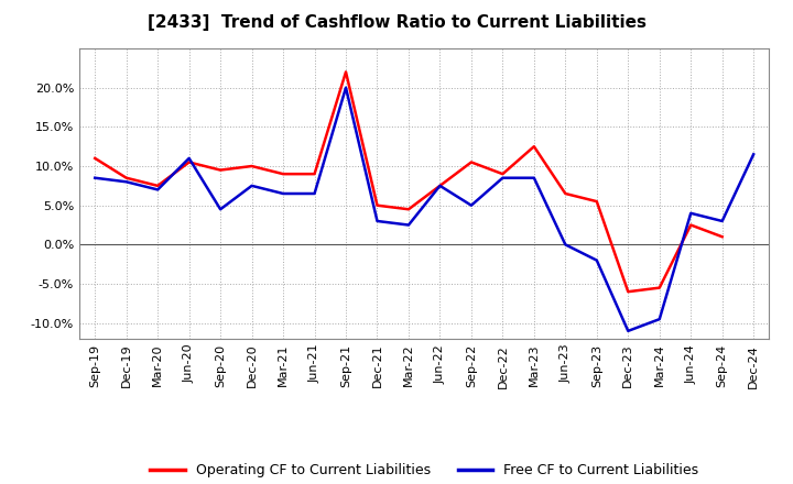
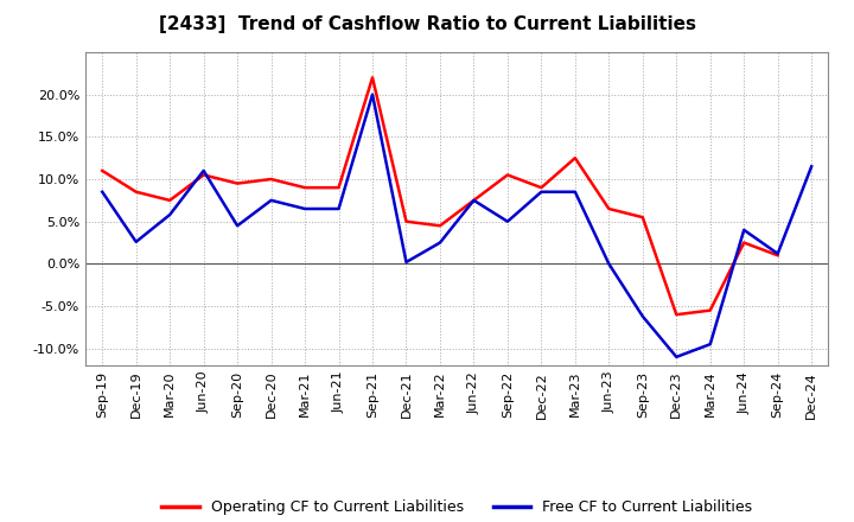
Free CF to Current Liabilities/Dec-19: 8.0% -> 2.6%
Free CF to Current Liabilities/Mar-20: 7.0% -> 5.8%
Free CF to Current Liabilities/Dec-21: 3.0% -> 0.2%
Free CF to Current Liabilities/Sep-23: -2.0% -> -6.2%
Free CF to Current Liabilities/Sep-24: 3.0% -> 1.2%
